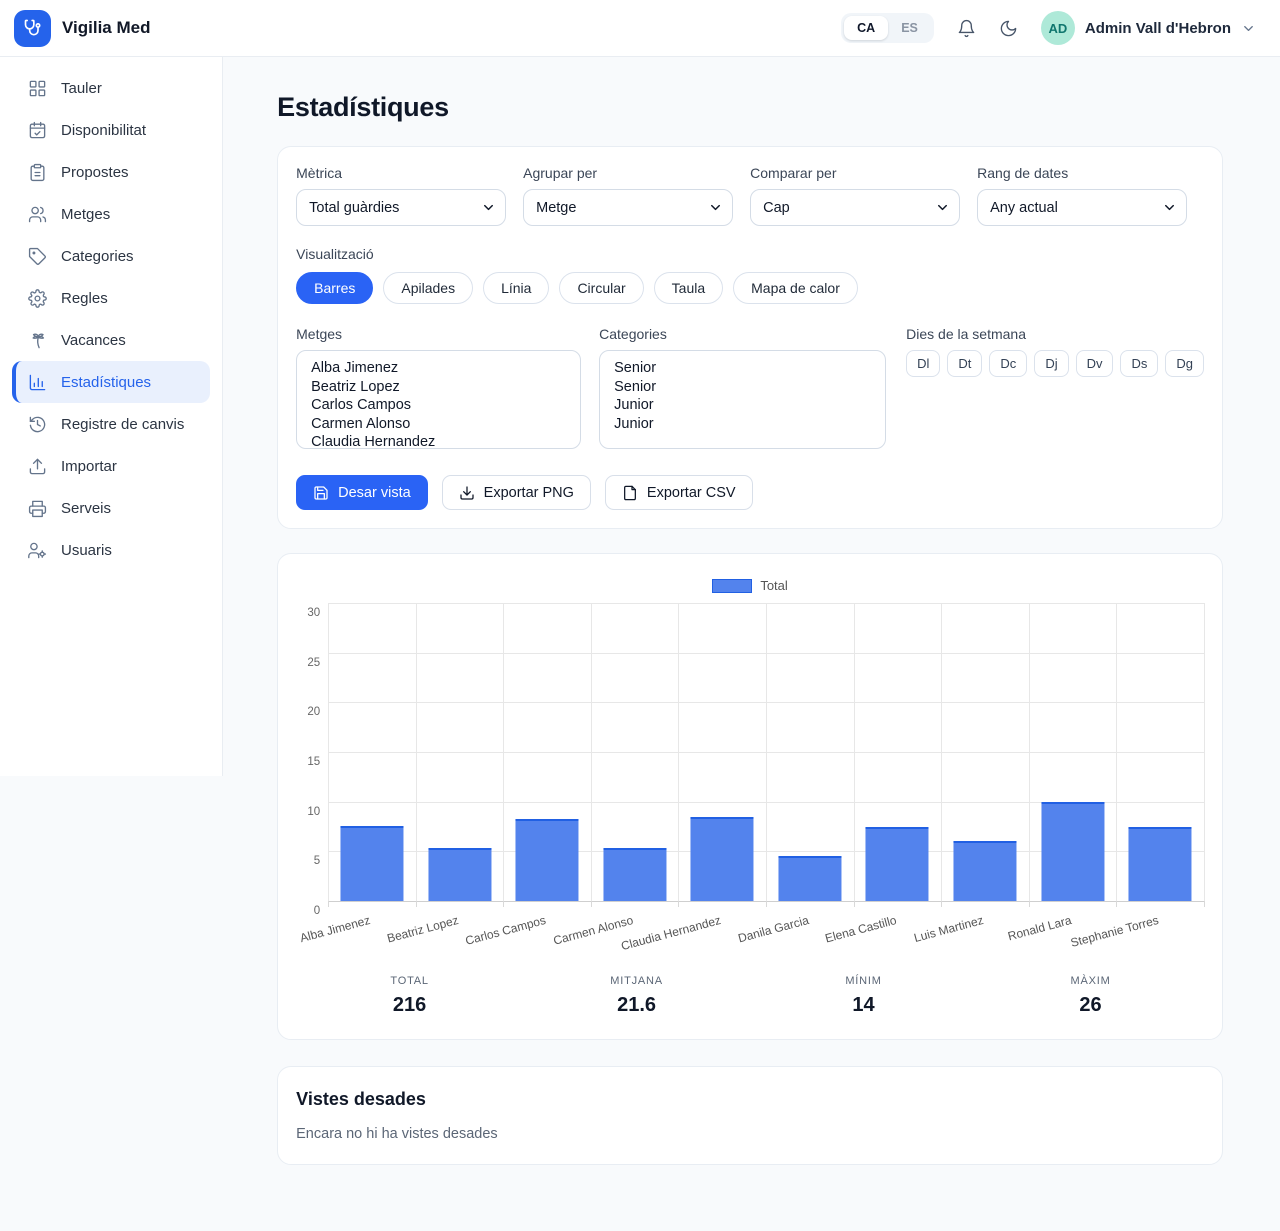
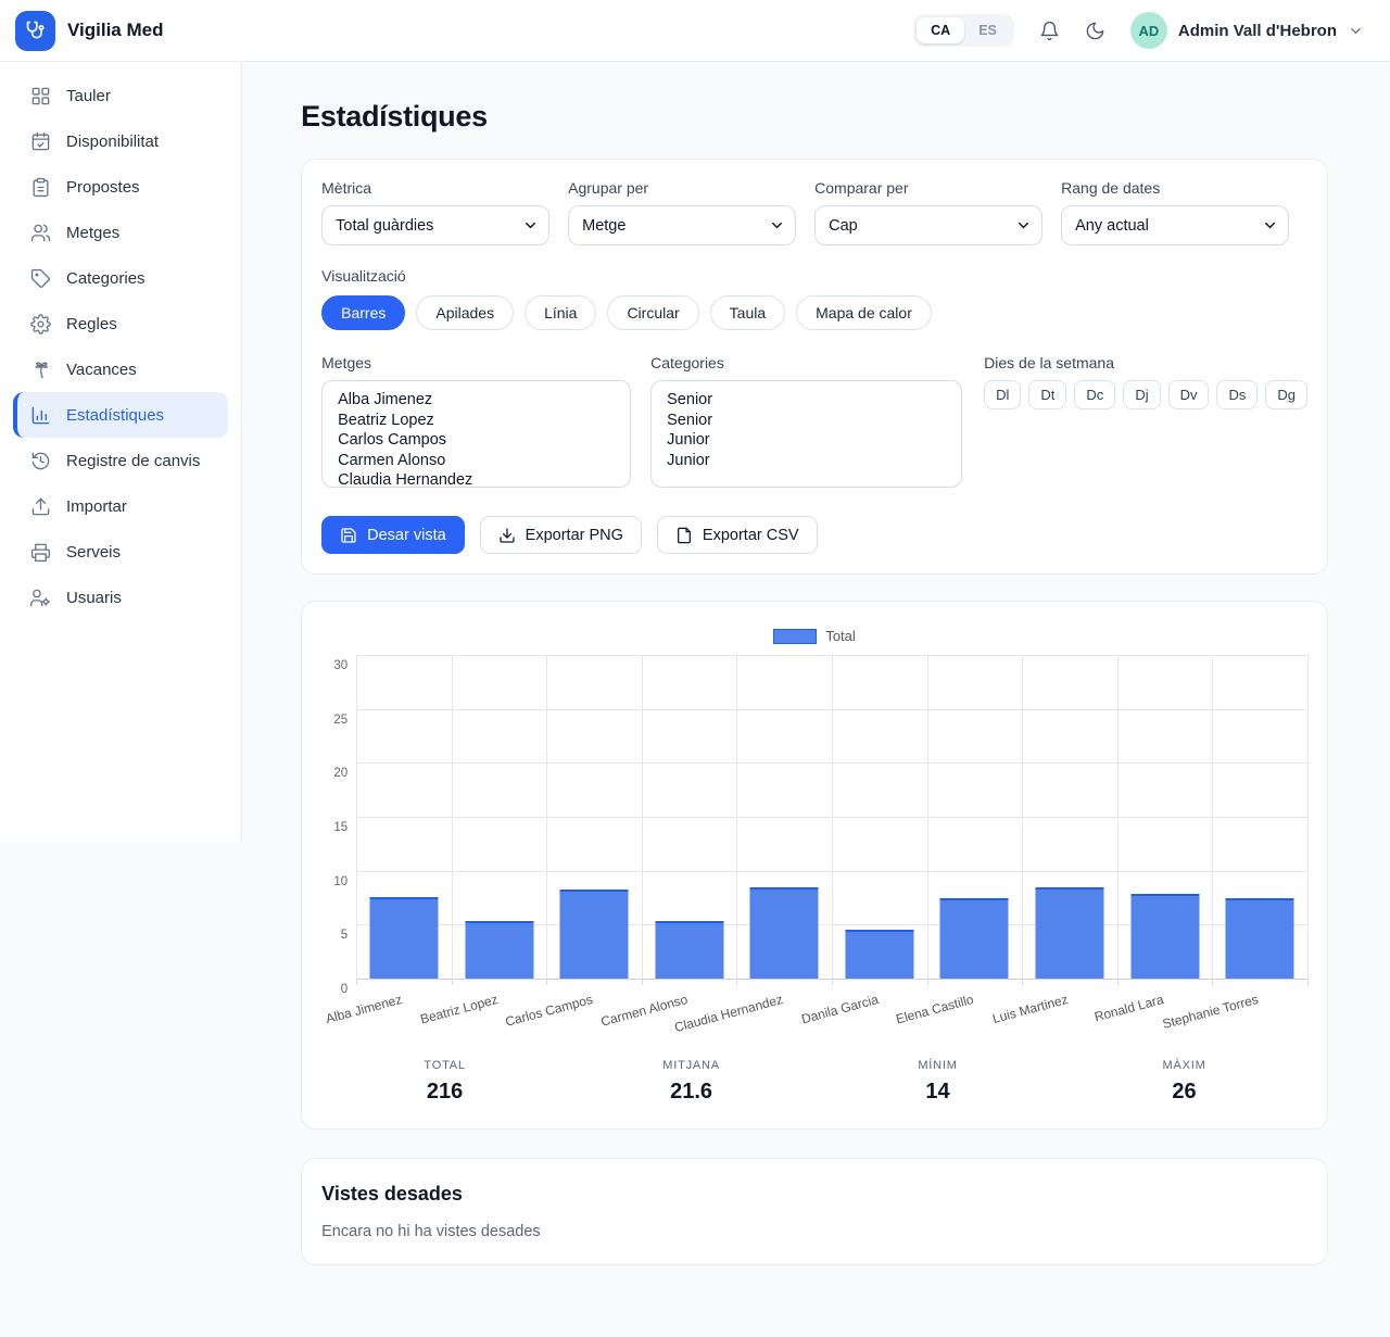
Luis Martinez: 6 -> 8
Ronald Lara: 10 -> 8
